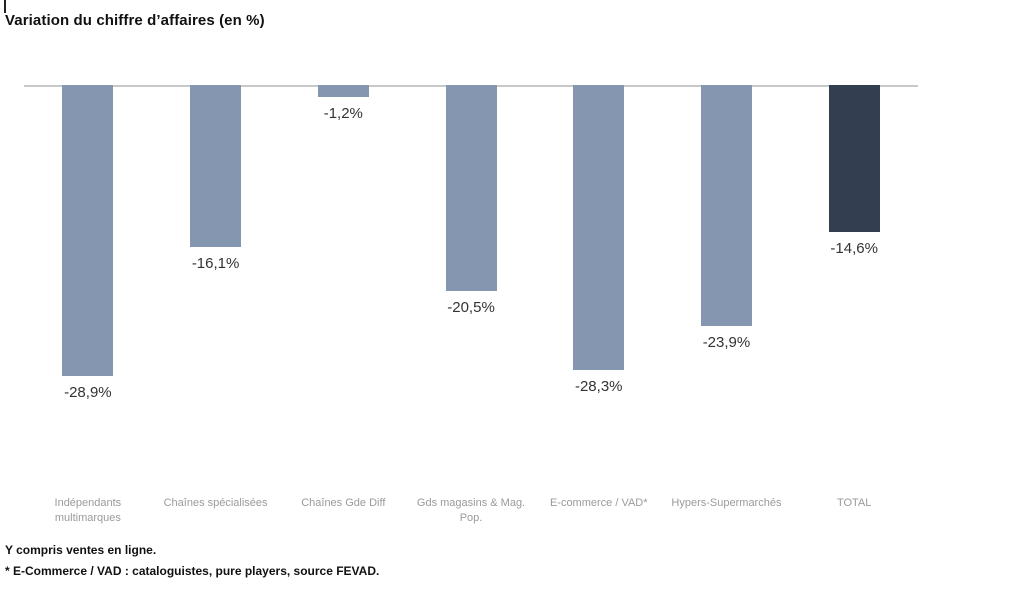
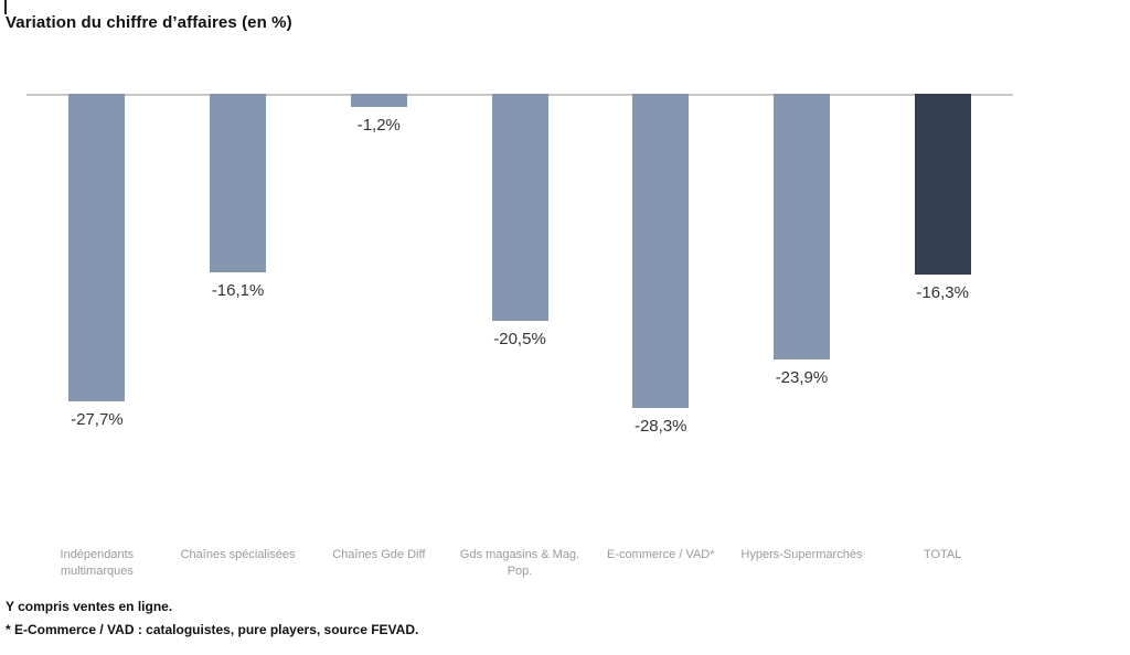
Indépendants multimarques: -28,9% -> -27,7%
TOTAL: -14,6% -> -16,3%
